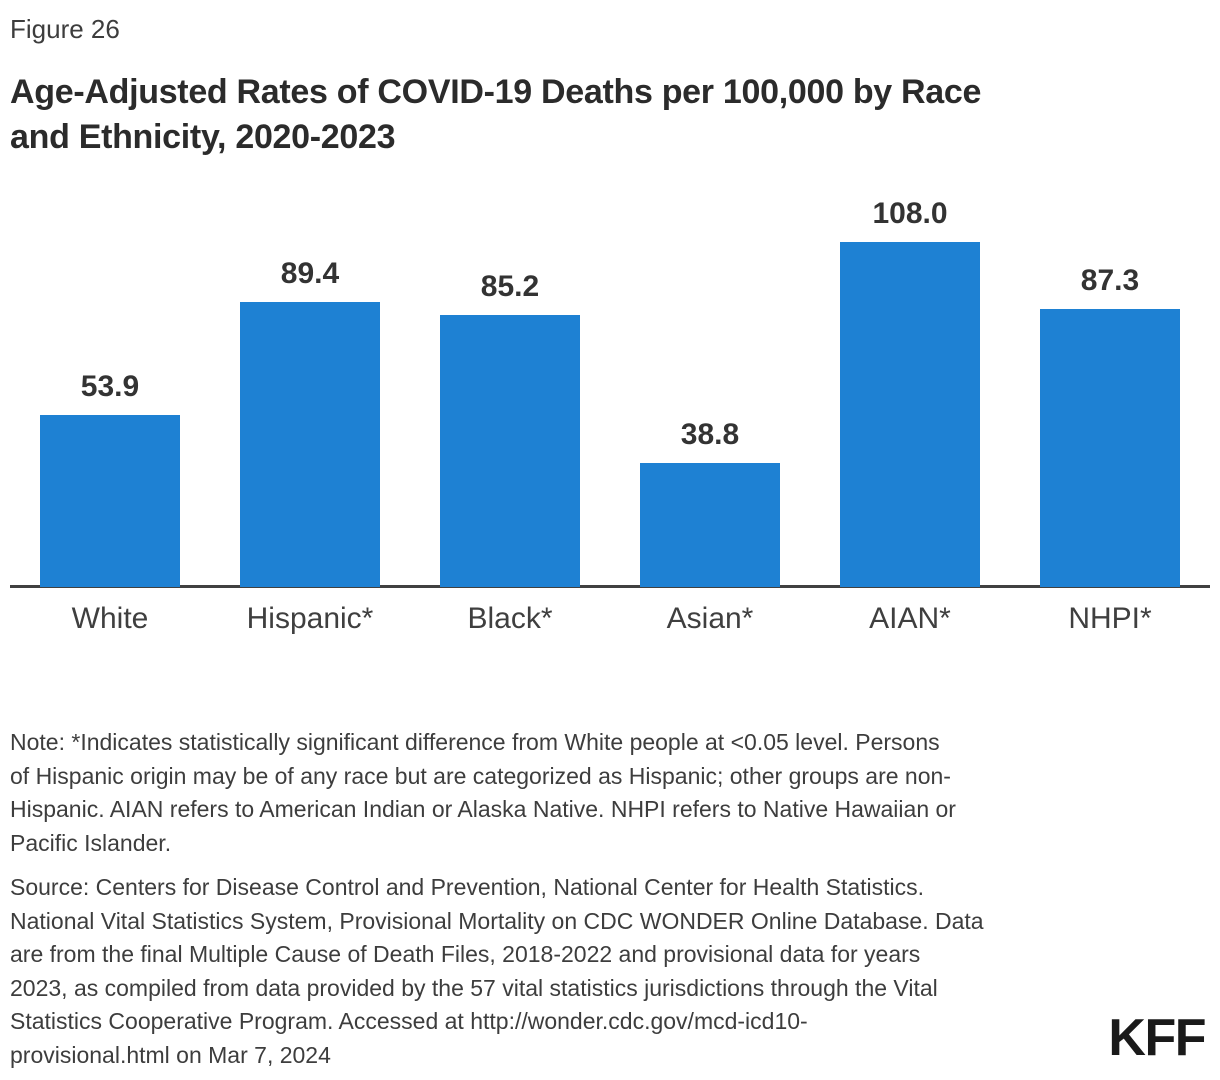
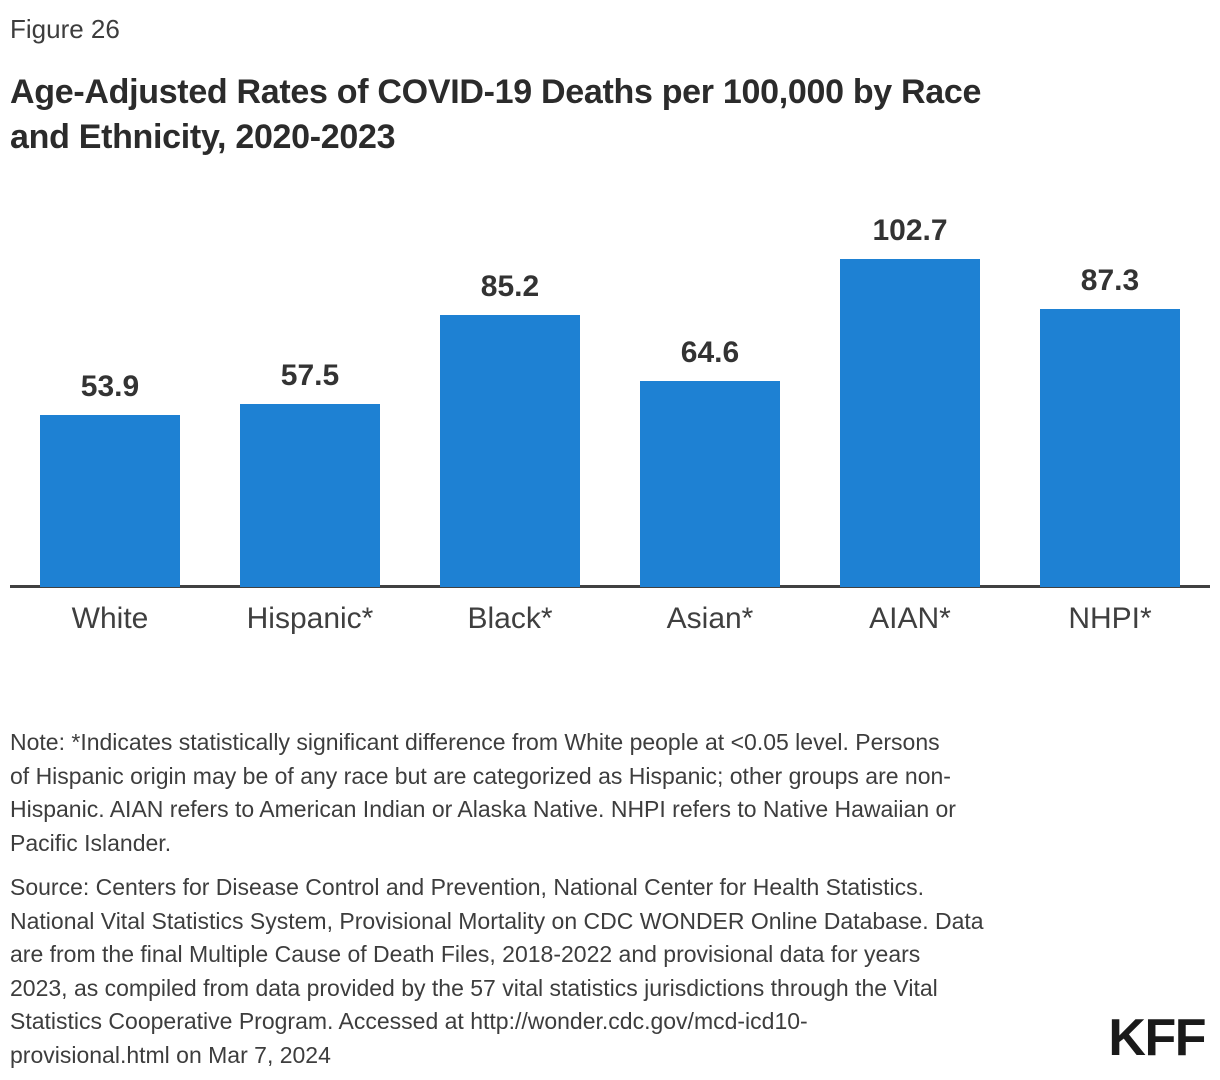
Hispanic*: 89.4 -> 57.5
Asian*: 38.8 -> 64.6
AIAN*: 108.0 -> 102.7
